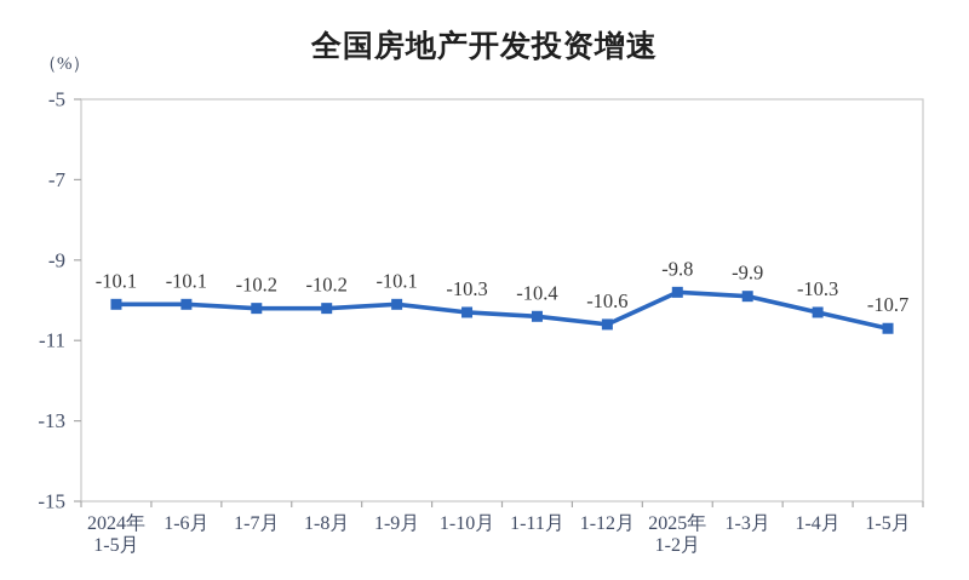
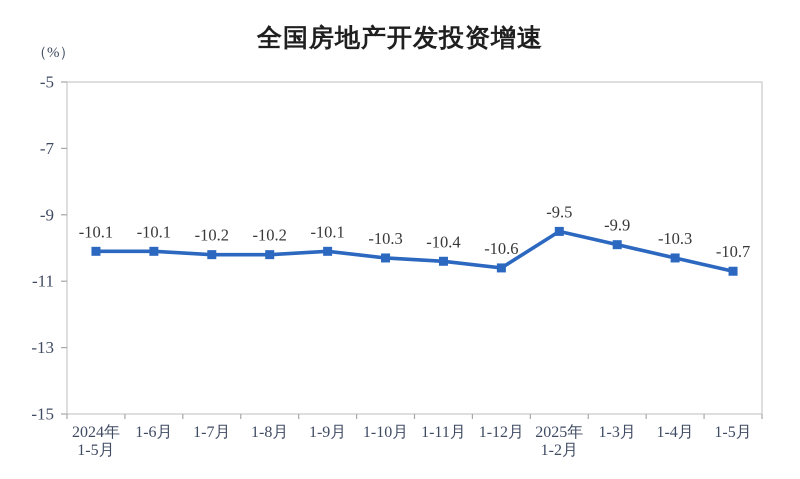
2025年 1-2月: -9.8 -> -9.5
